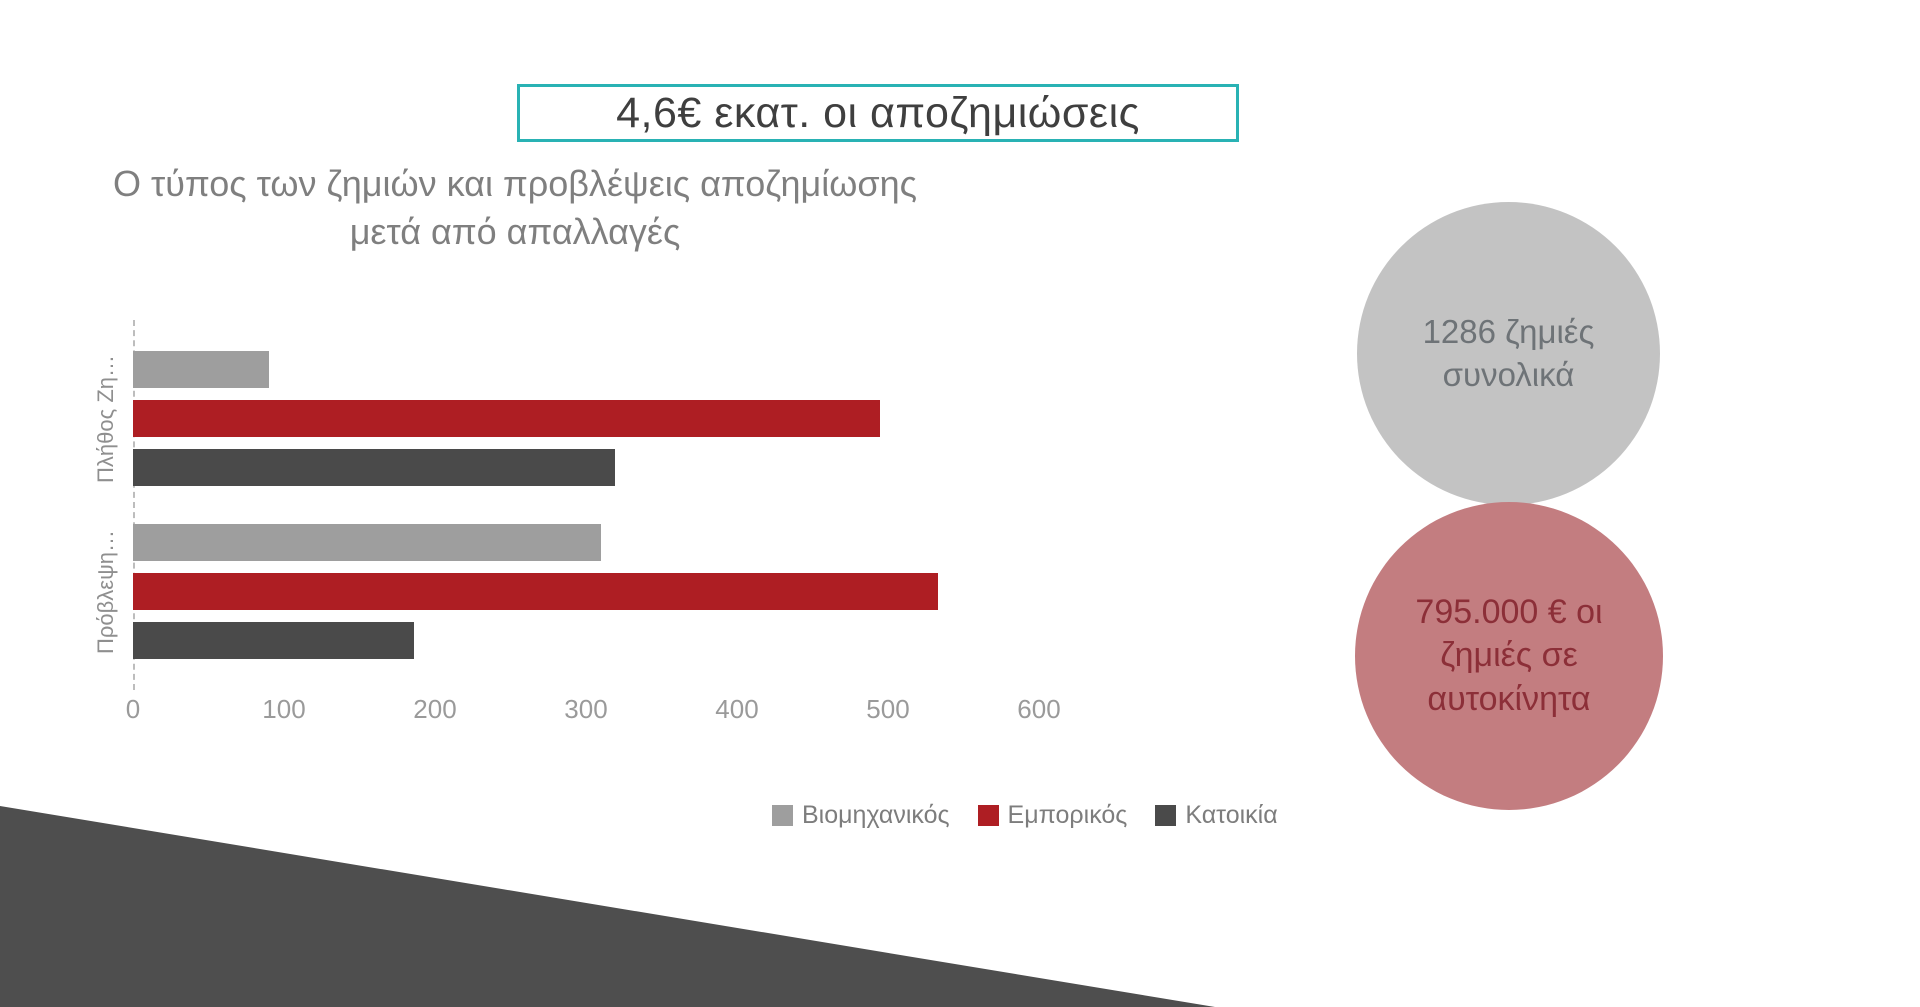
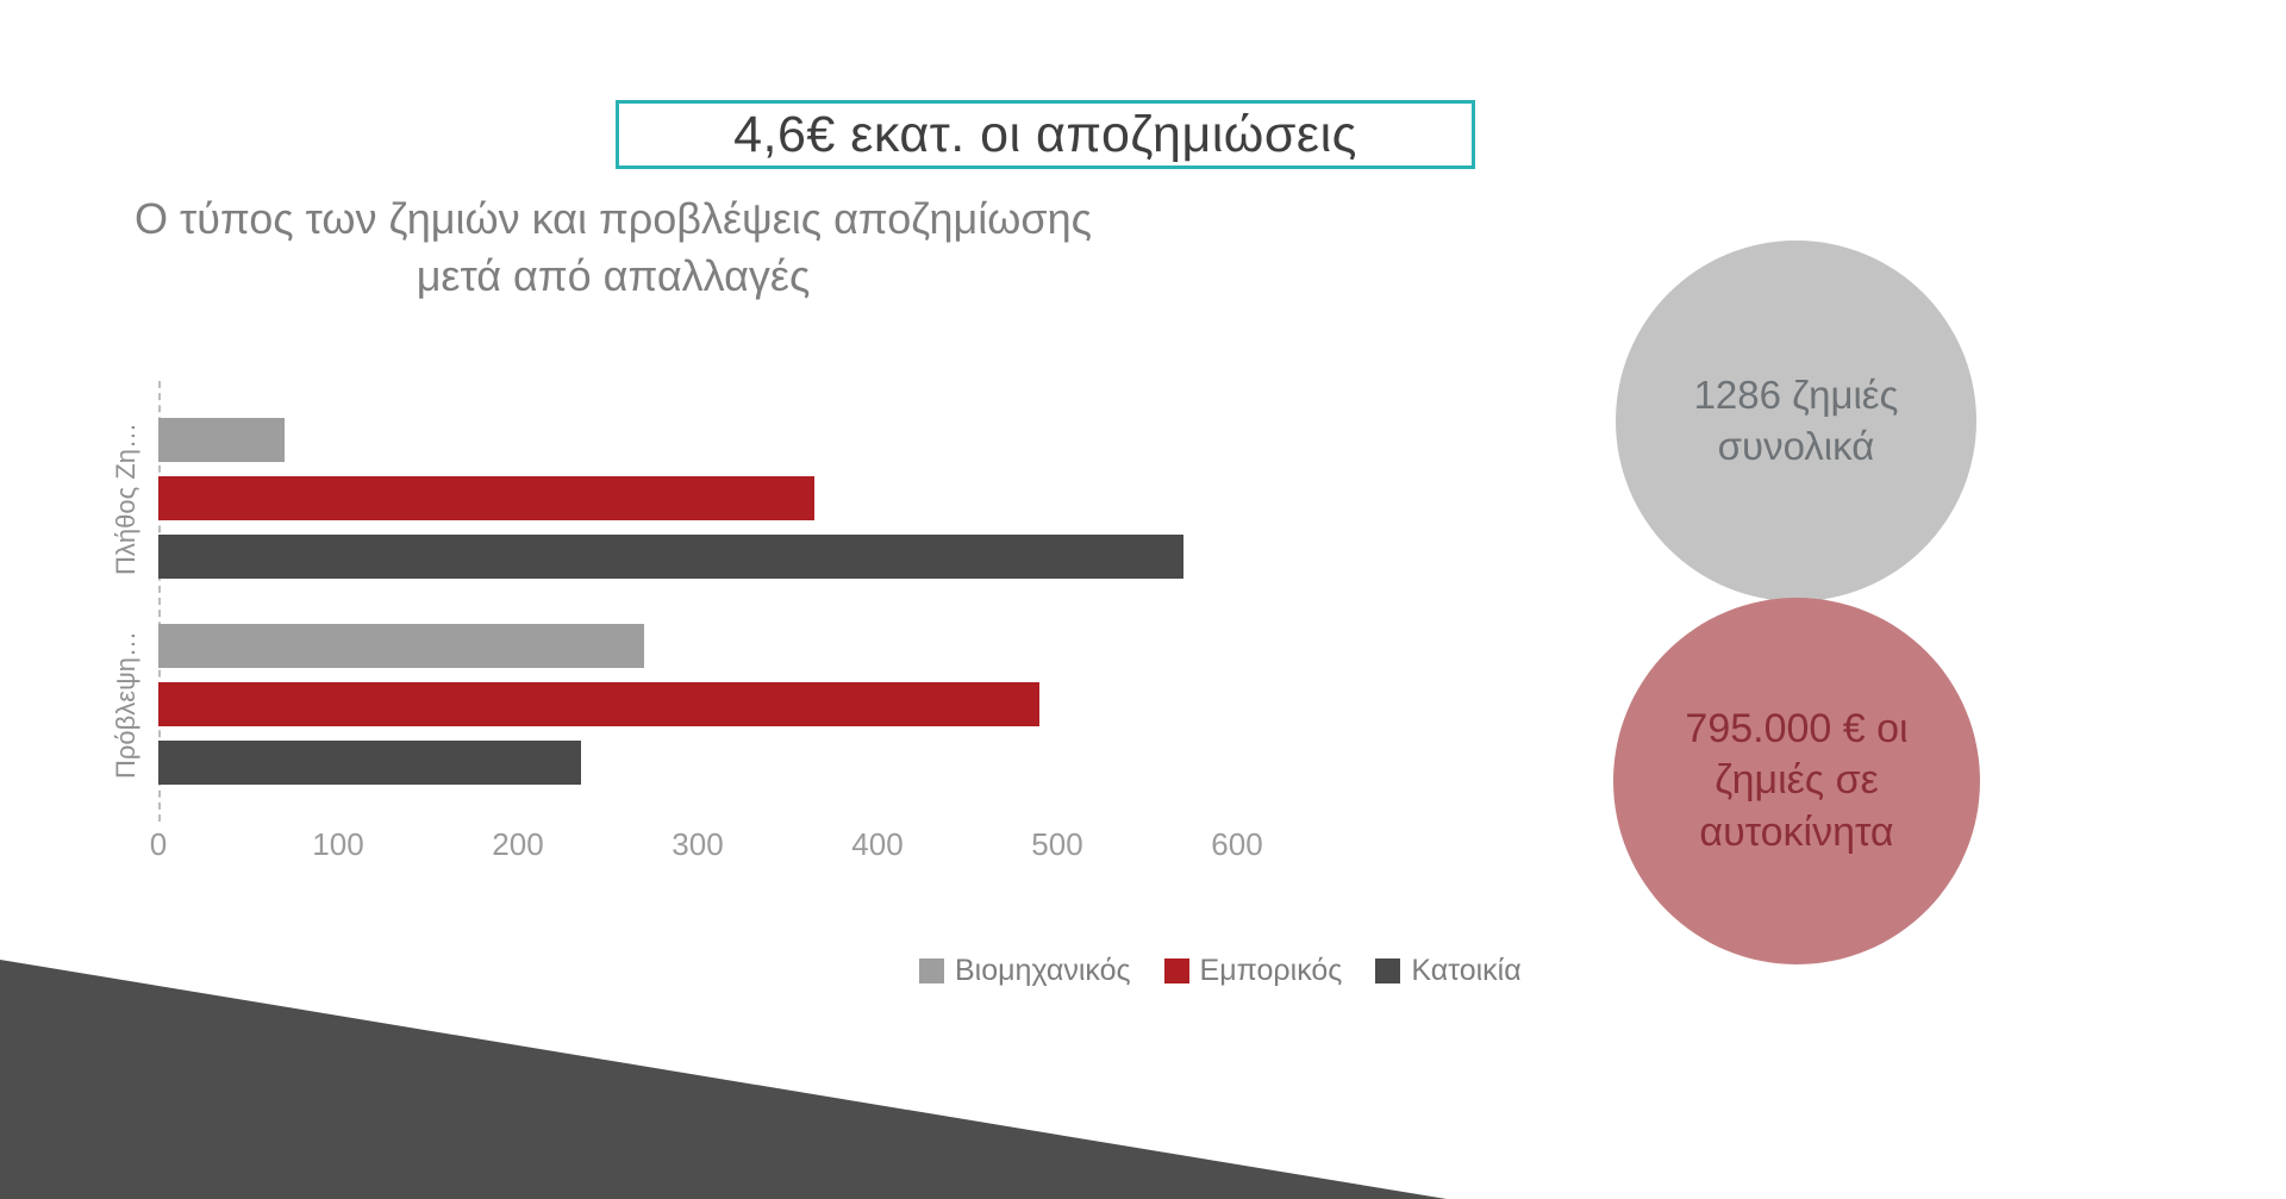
Βιομηχανικός/Πλήθος Ζη…: 90 -> 70
Εμπορικός/Πλήθος Ζη…: 495 -> 365
Κατοικία/Πλήθος Ζη…: 319 -> 570
Βιομηχανικός/Πρόβλεψη…: 310 -> 270
Εμπορικός/Πρόβλεψη…: 533 -> 490
Κατοικία/Πρόβλεψη…: 186 -> 235
